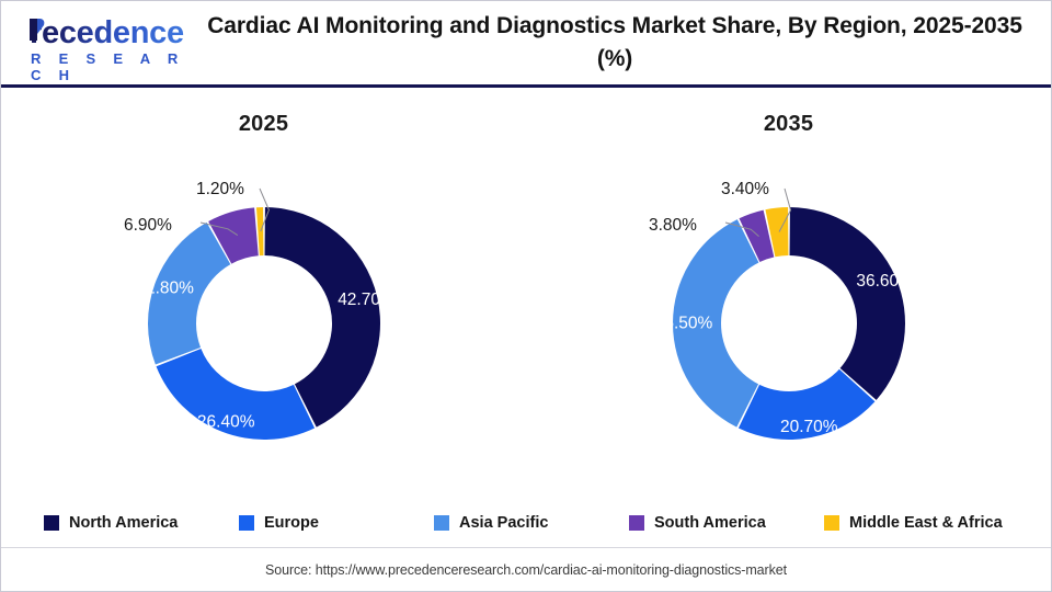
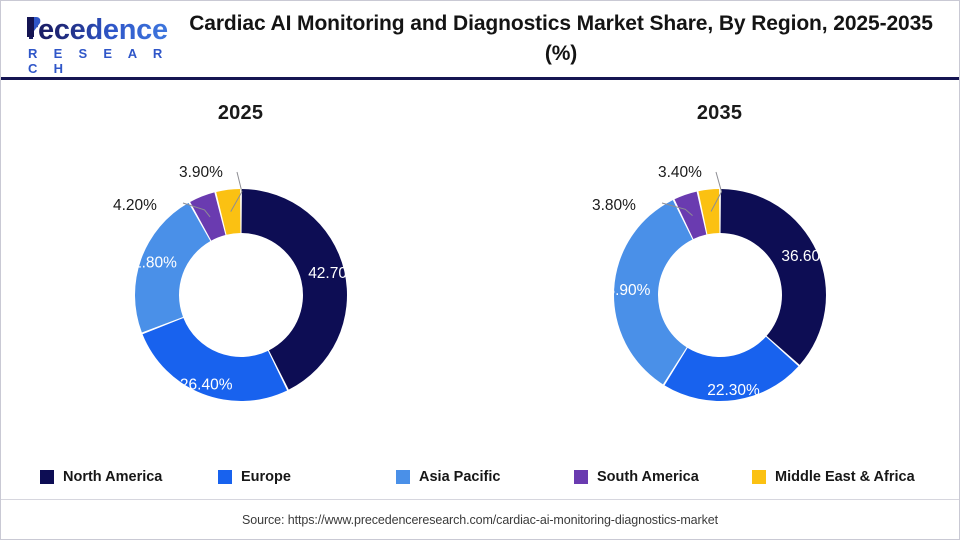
2035/Europe: 20.70% -> 22.30%
2035/Asia Pacific: 35.50% -> 33.90%
2025/South America: 6.90% -> 4.20%
2025/Middle East & Africa: 1.20% -> 3.90%
